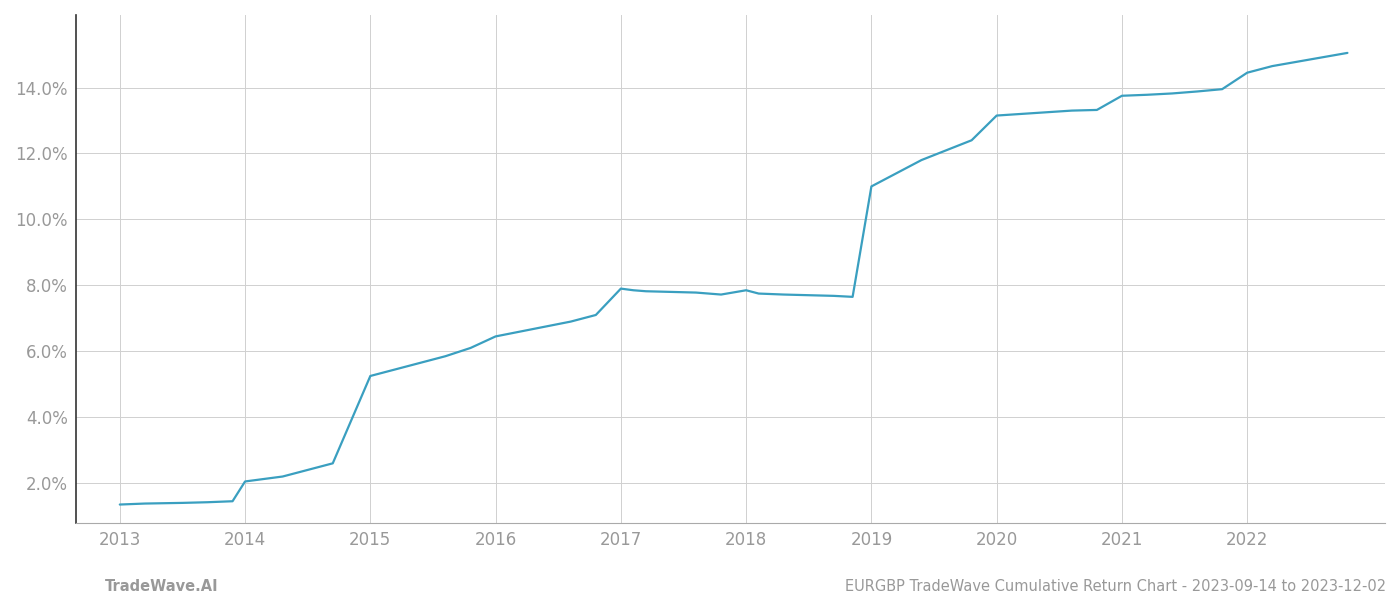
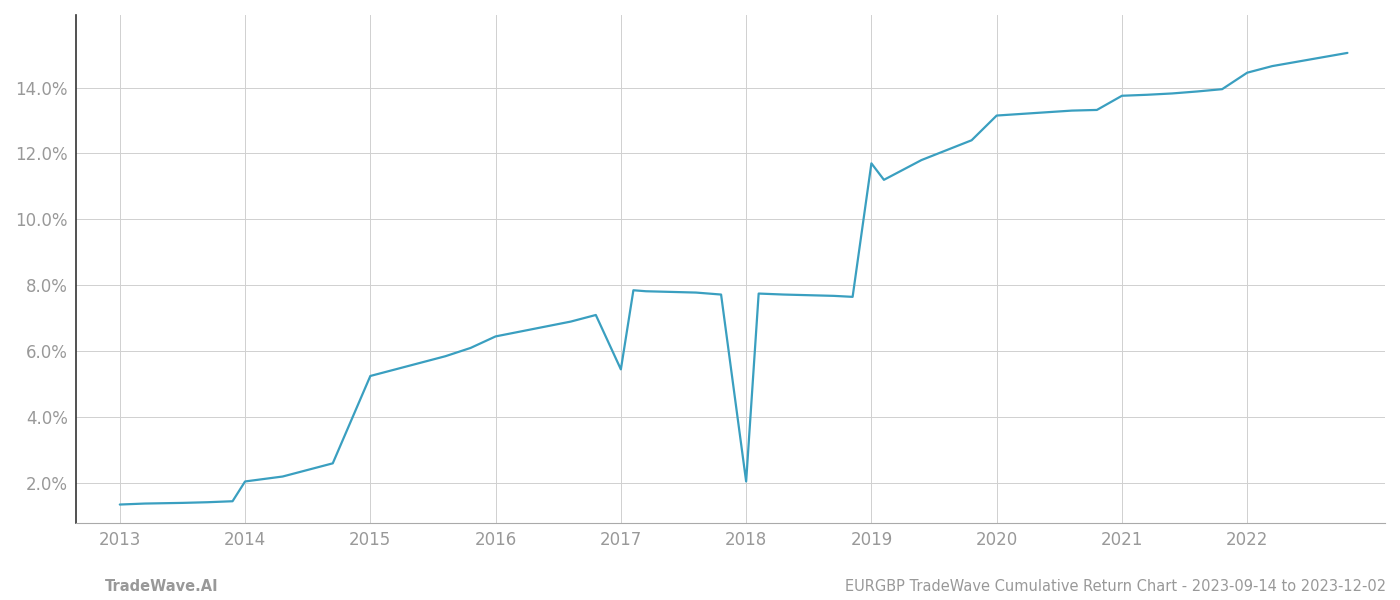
2017: 7.90% -> 5.45%
2018: 7.85% -> 2.05%
2019: 11.00% -> 11.70%
